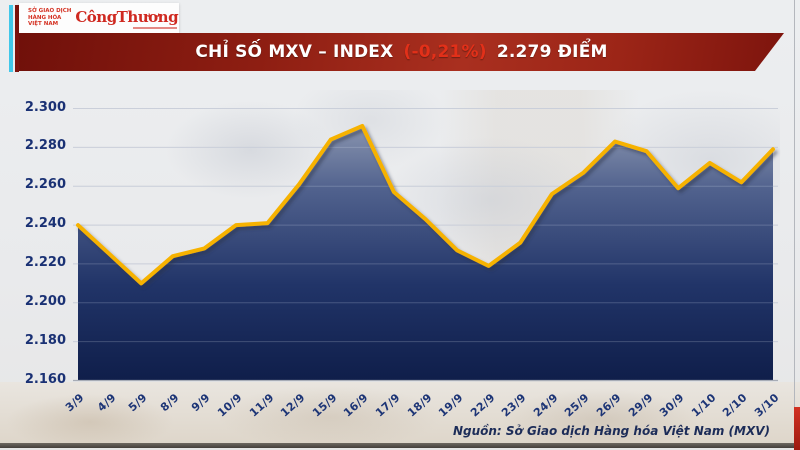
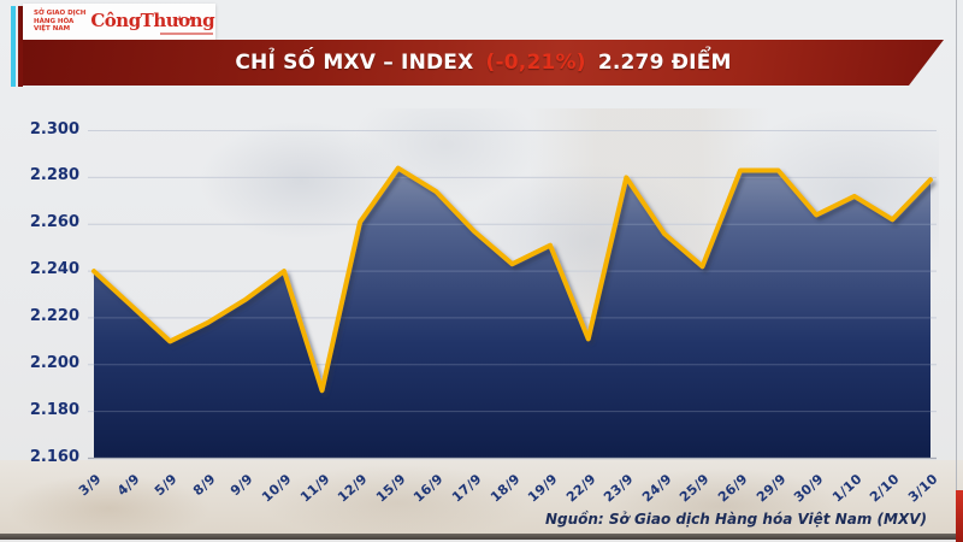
8/9: 2.224 -> 2.218
11/9: 2.241 -> 2.189
16/9: 2.291 -> 2.274
19/9: 2.227 -> 2.251
22/9: 2.219 -> 2.211
23/9: 2.231 -> 2.280
25/9: 2.267 -> 2.242
29/9: 2.278 -> 2.283
30/9: 2.259 -> 2.264
